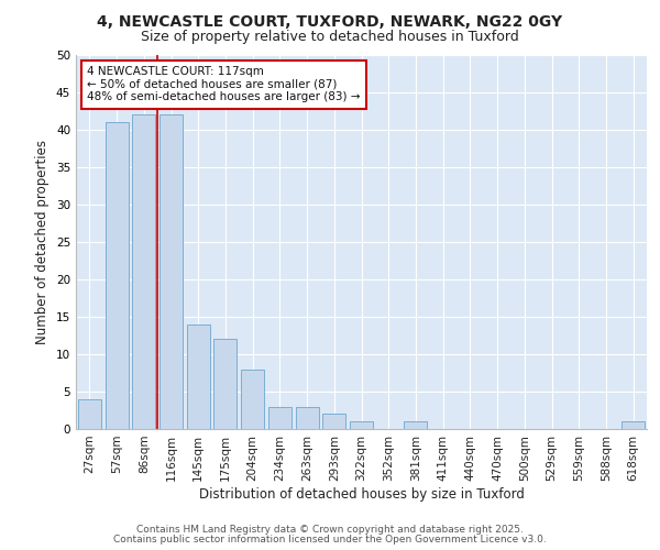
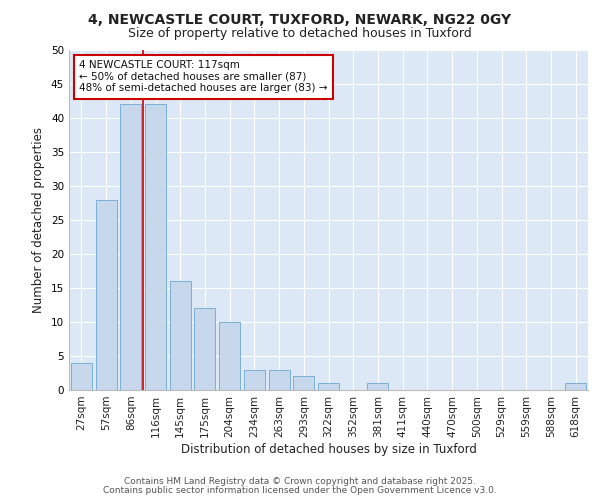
57sqm: 41 -> 28
145sqm: 14 -> 16
204sqm: 8 -> 10
